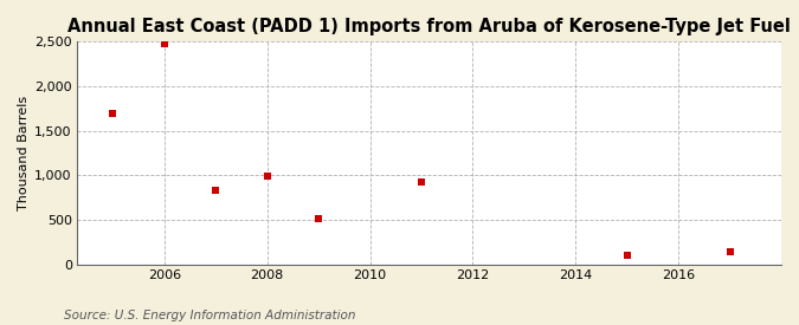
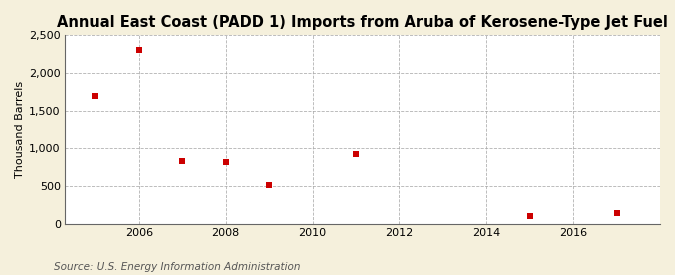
2006: 2,480 -> 2,300
2008: 990 -> 820
